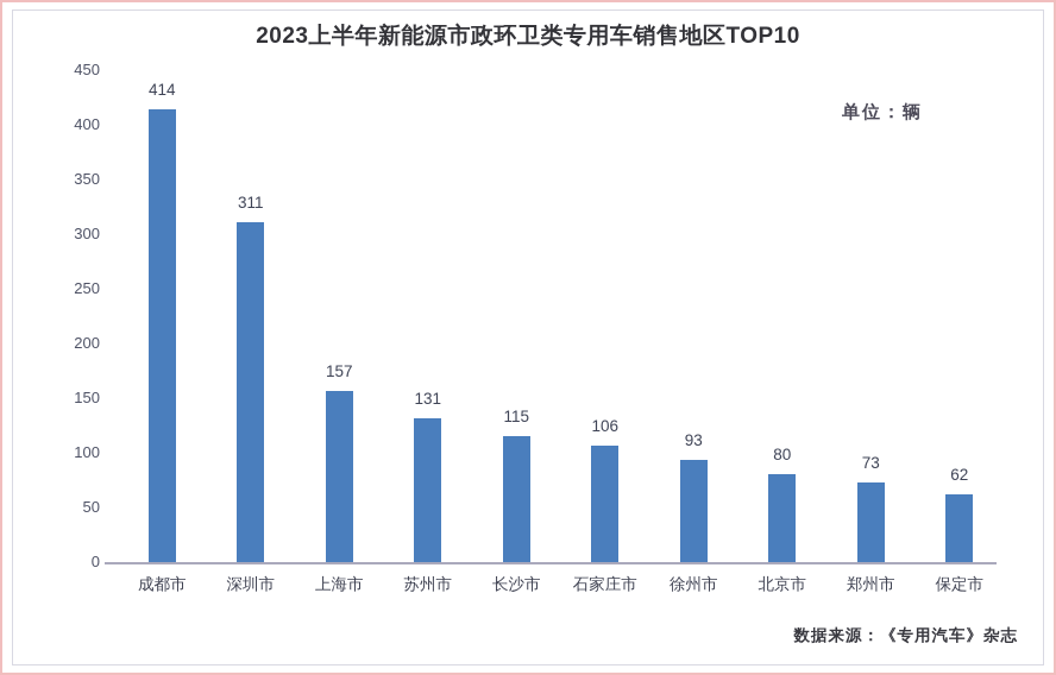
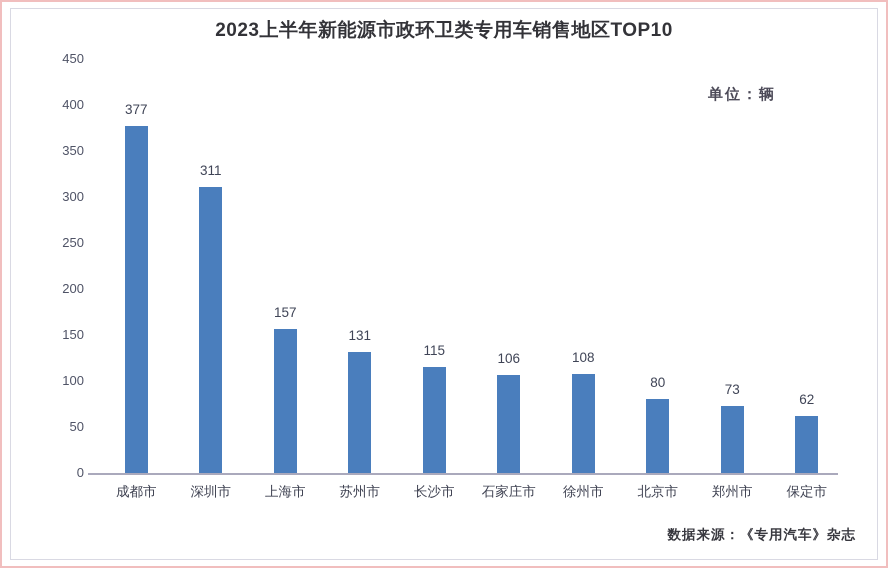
成都市: 414 -> 377
徐州市: 93 -> 108
